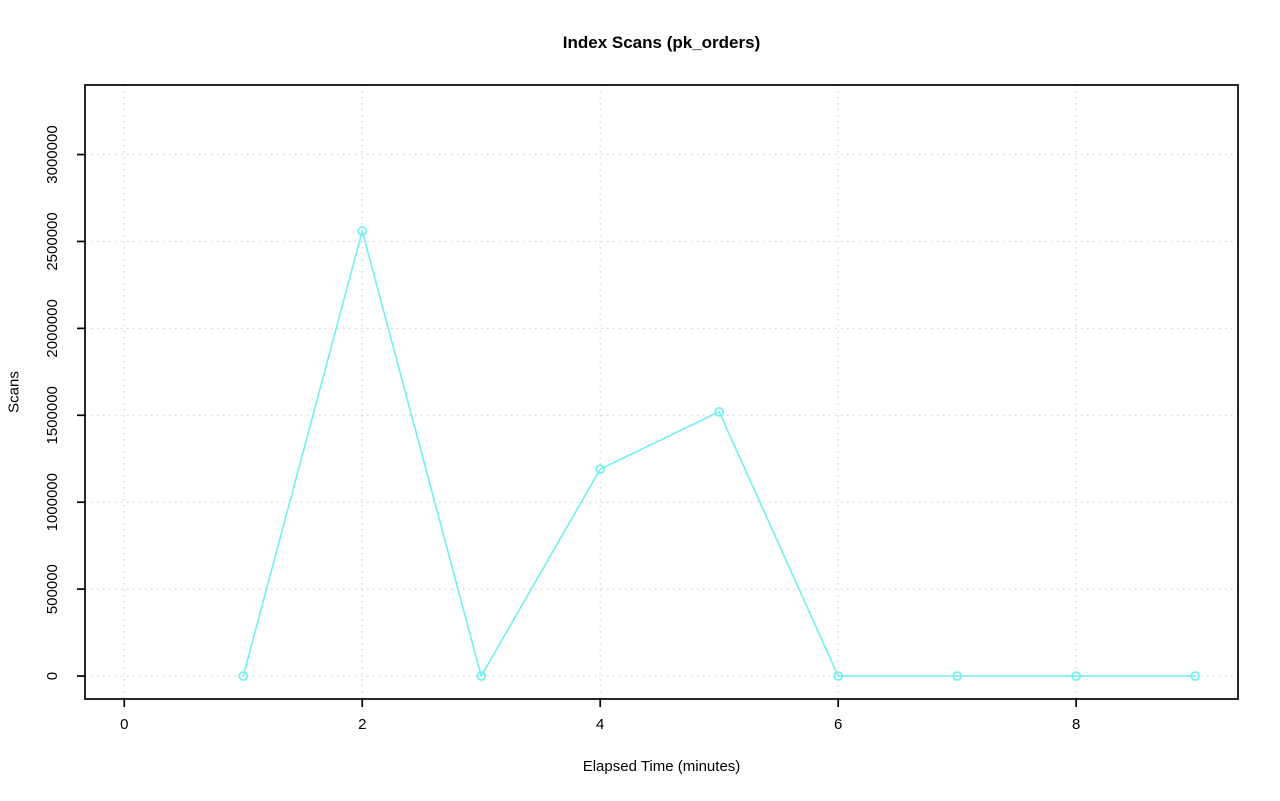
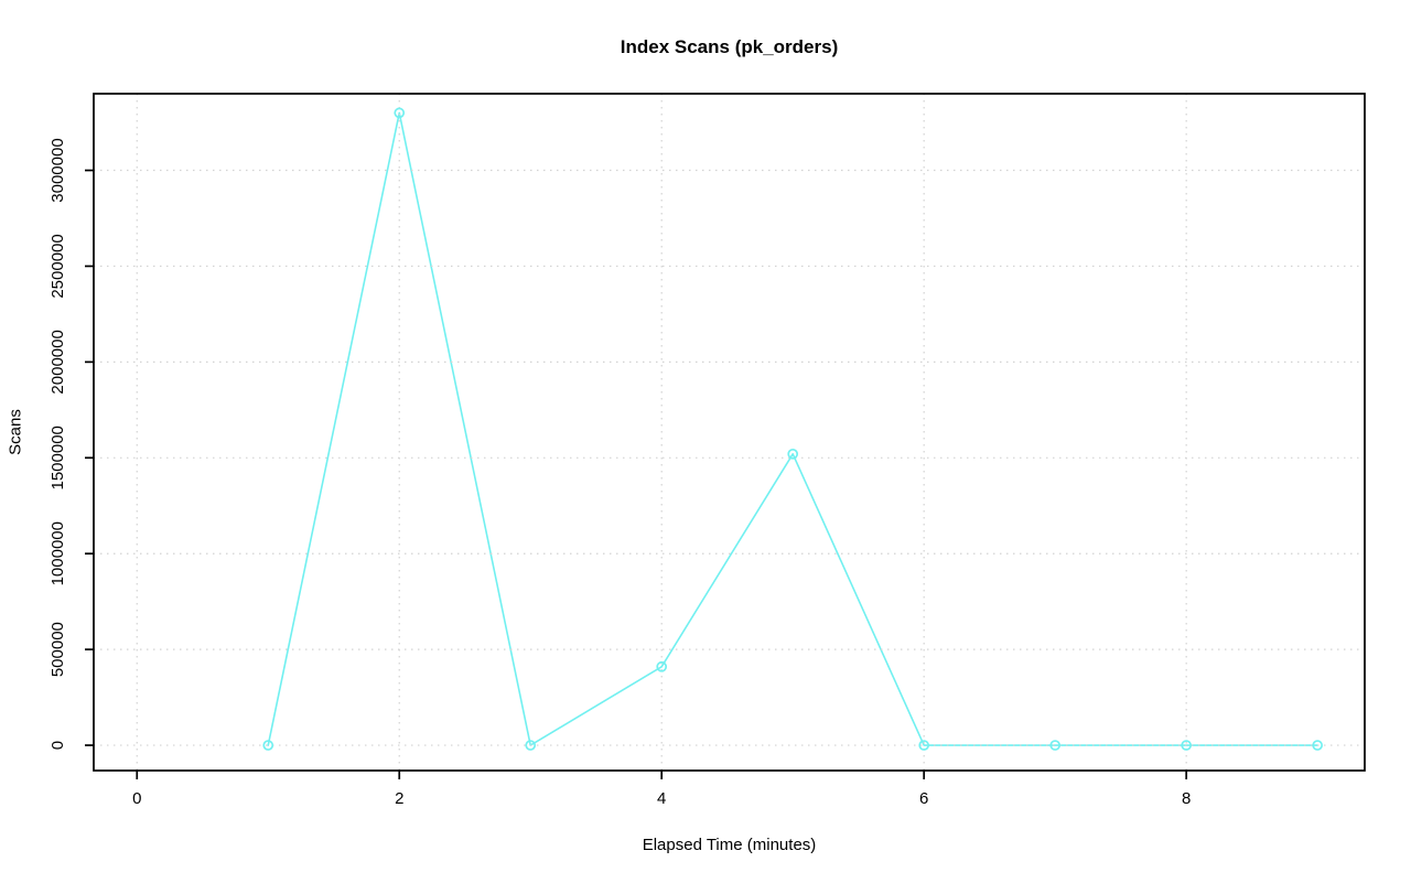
2: 2560000 -> 3300000
4: 1190000 -> 410000
